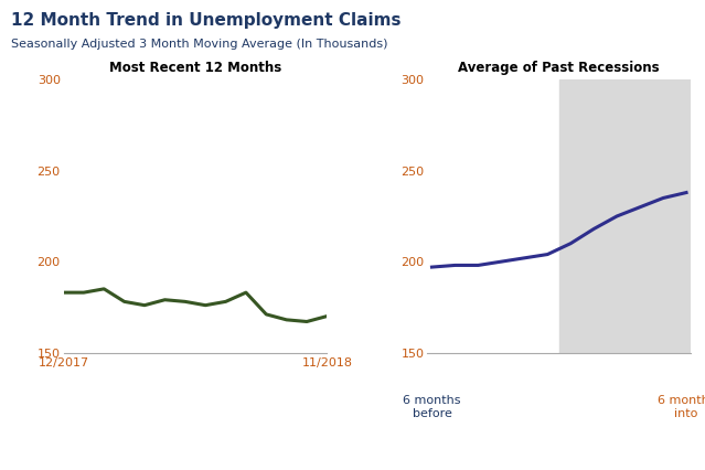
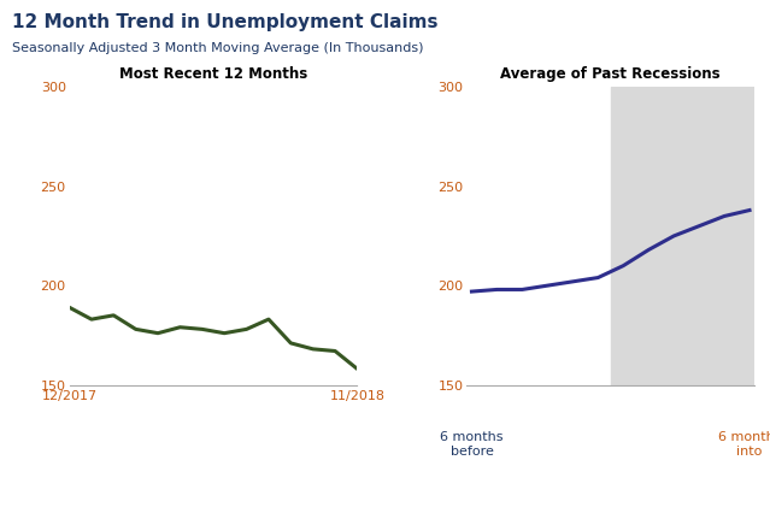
Most Recent 12 Months/12/2017: 183 -> 189
Most Recent 12 Months/11/2018: 170 -> 158
